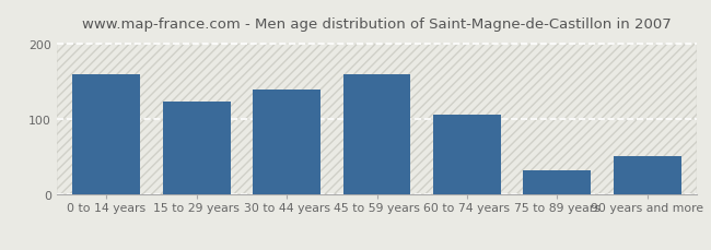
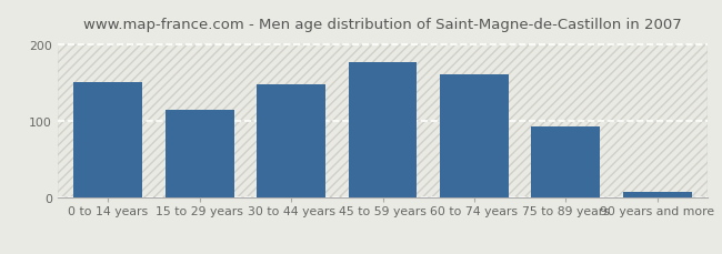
0 to 14 years: 160 -> 152
15 to 29 years: 124 -> 115
30 to 44 years: 140 -> 148
45 to 59 years: 160 -> 178
60 to 74 years: 106 -> 162
75 to 89 years: 32 -> 93
90 years and more: 52 -> 8
